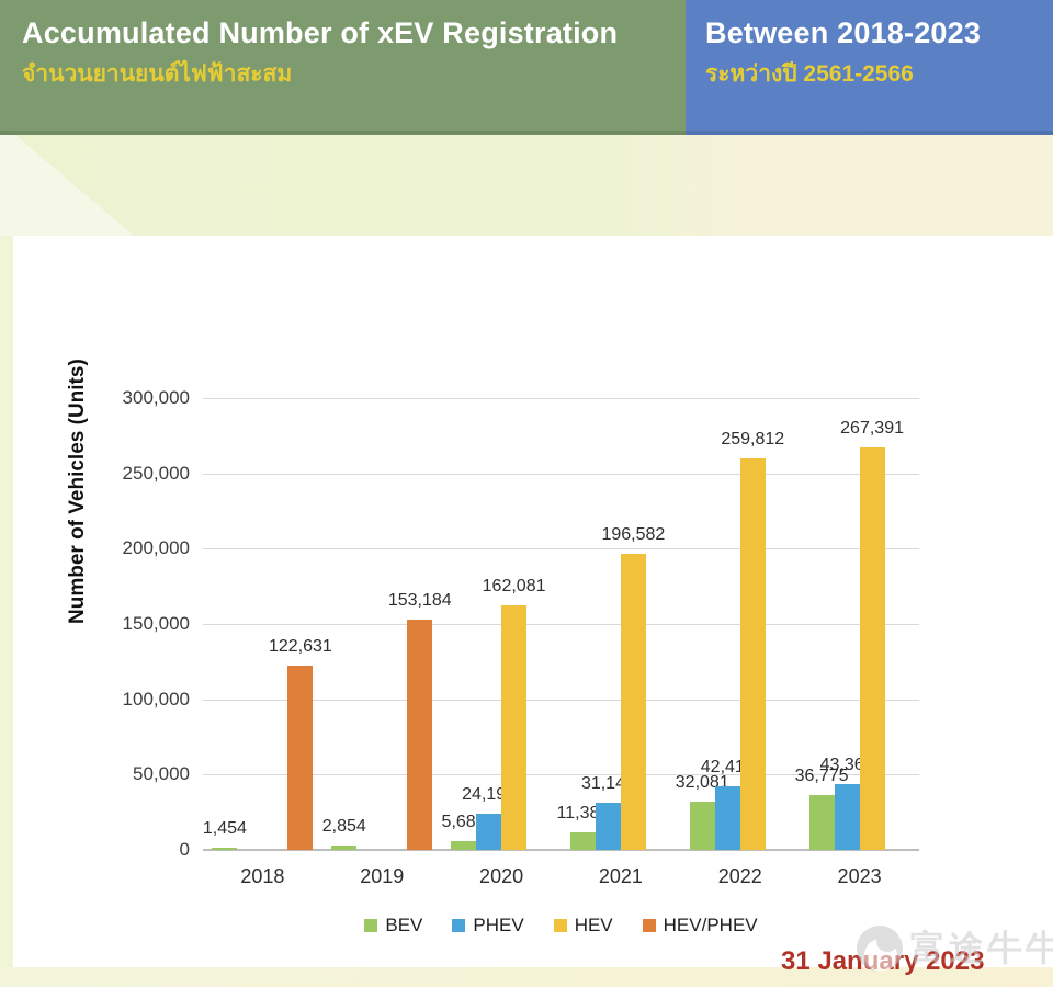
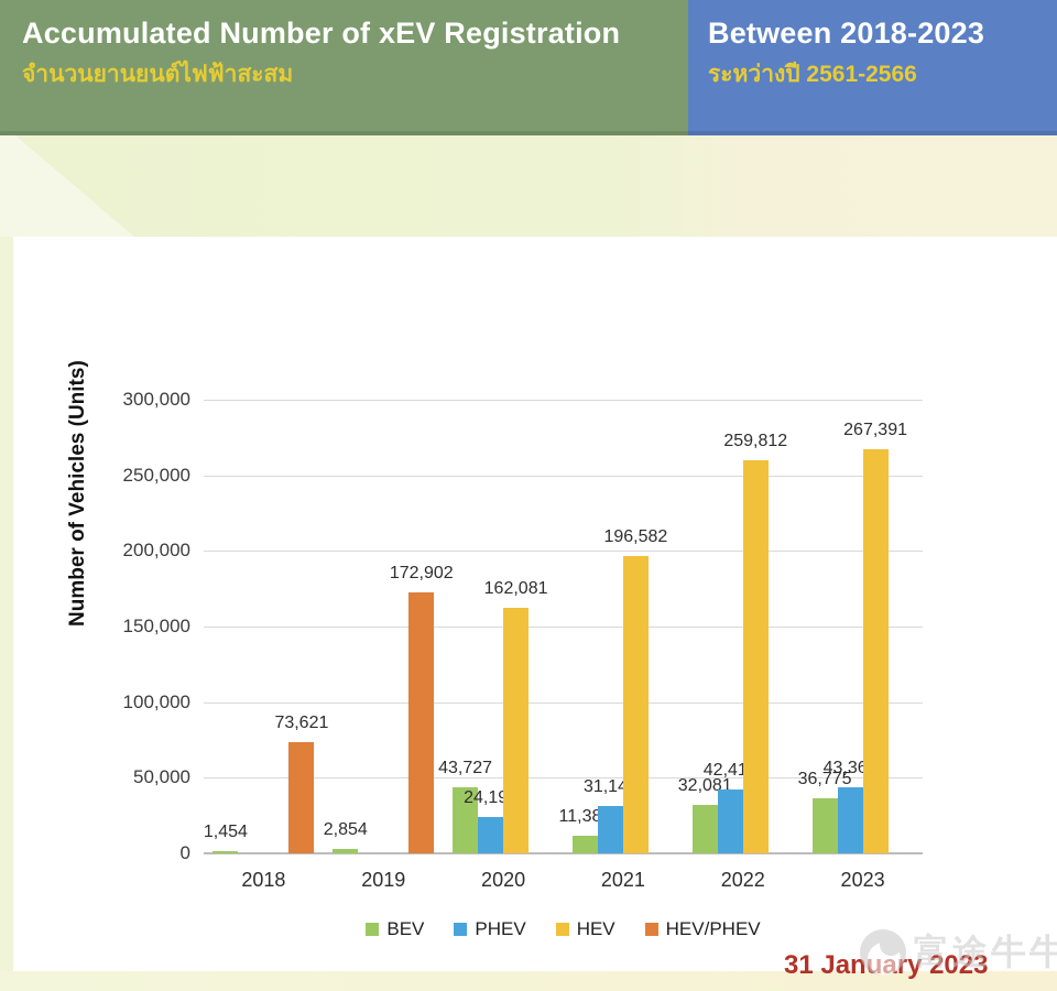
HEV/PHEV/2018: 122,631 -> 73,621
HEV/PHEV/2019: 153,184 -> 172,902
BEV/2020: 5,685 -> 43,727
